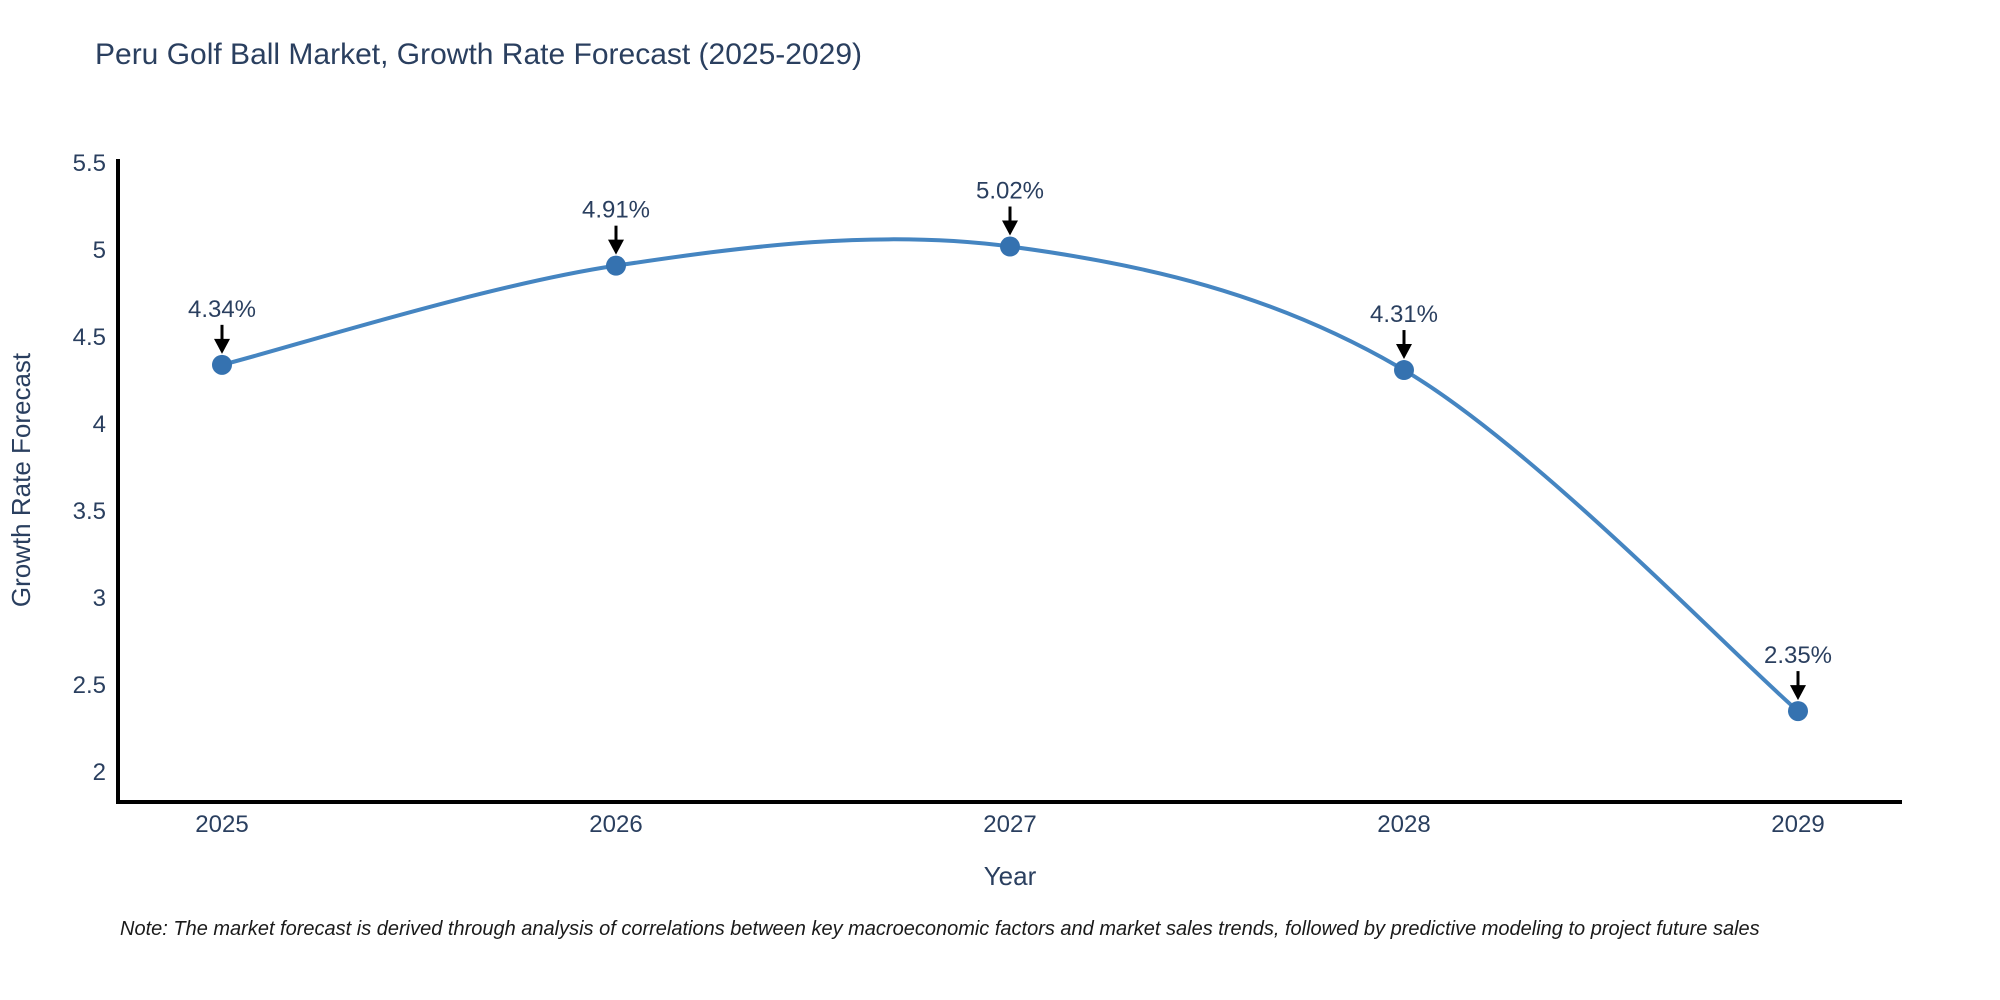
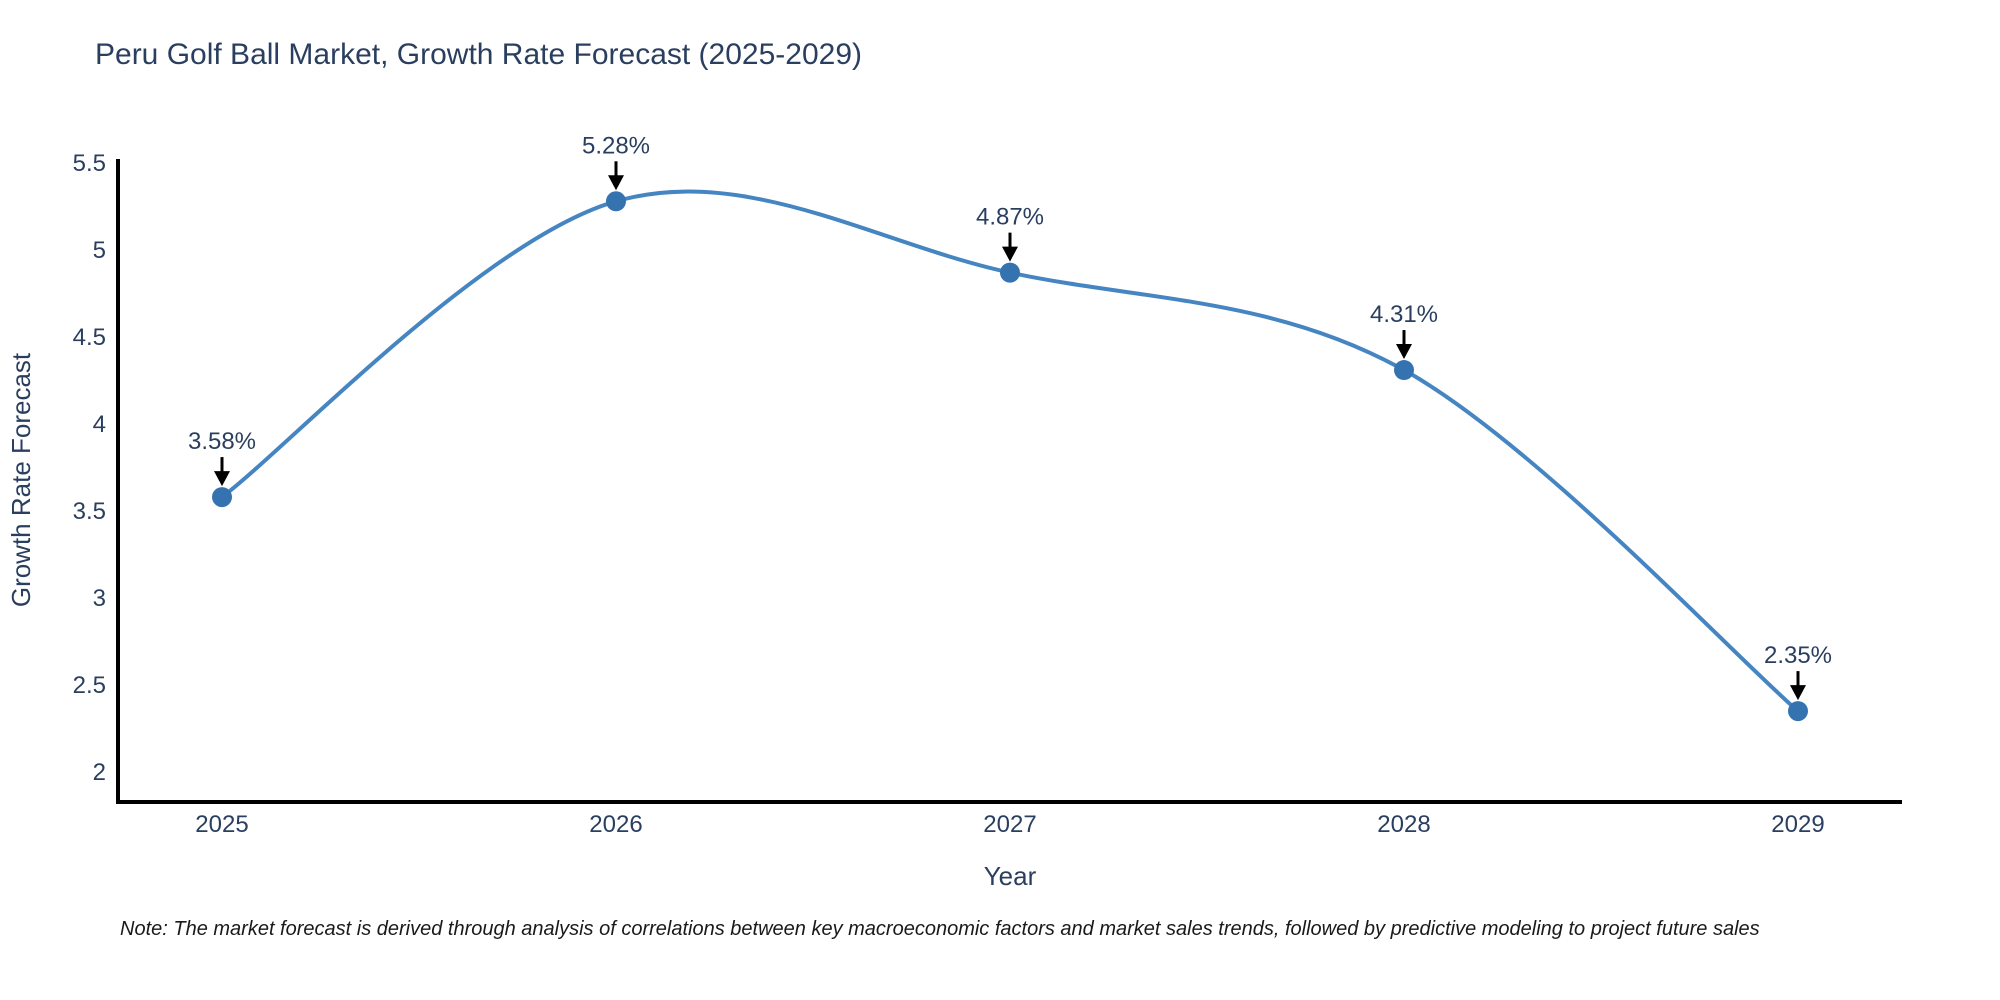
2025: 4.34% -> 3.58%
2026: 4.91% -> 5.28%
2027: 5.02% -> 4.87%
